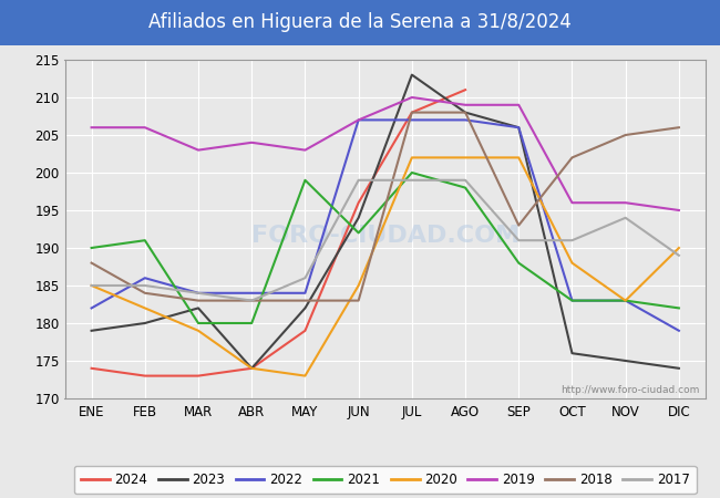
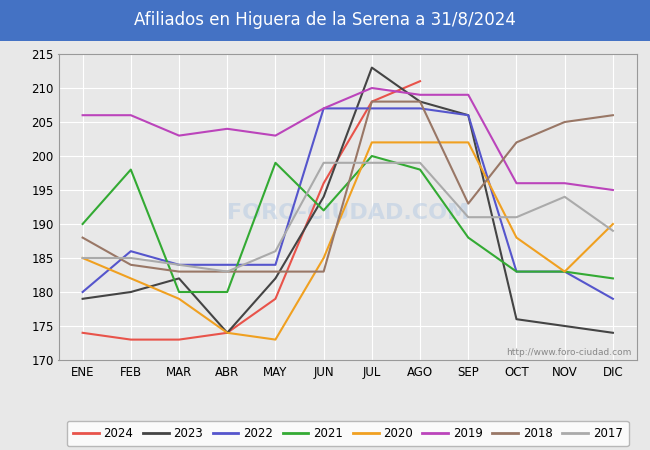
2022/ENE: 182 -> 180
2021/FEB: 191 -> 198
